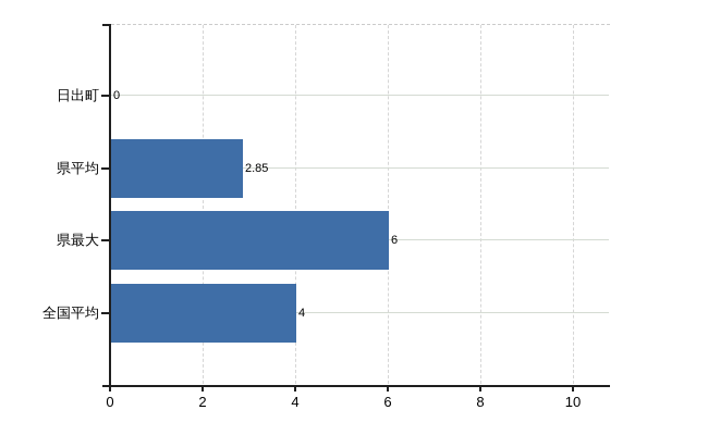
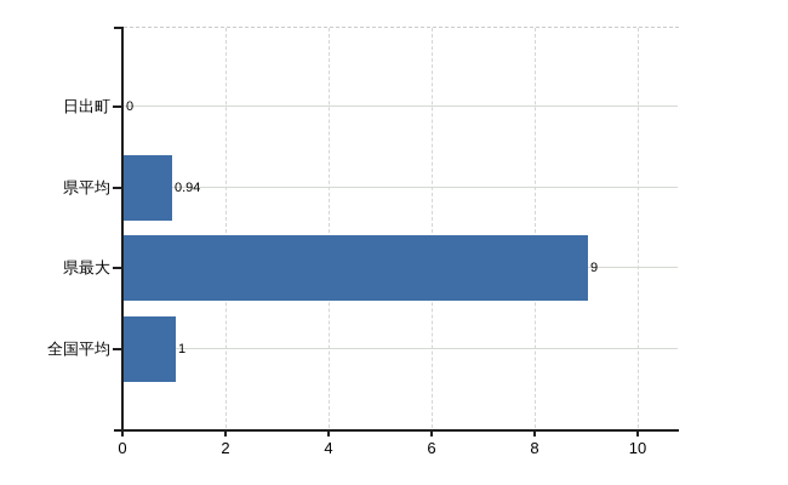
県平均: 2.85 -> 0.94
県最大: 6 -> 9
全国平均: 4 -> 1
